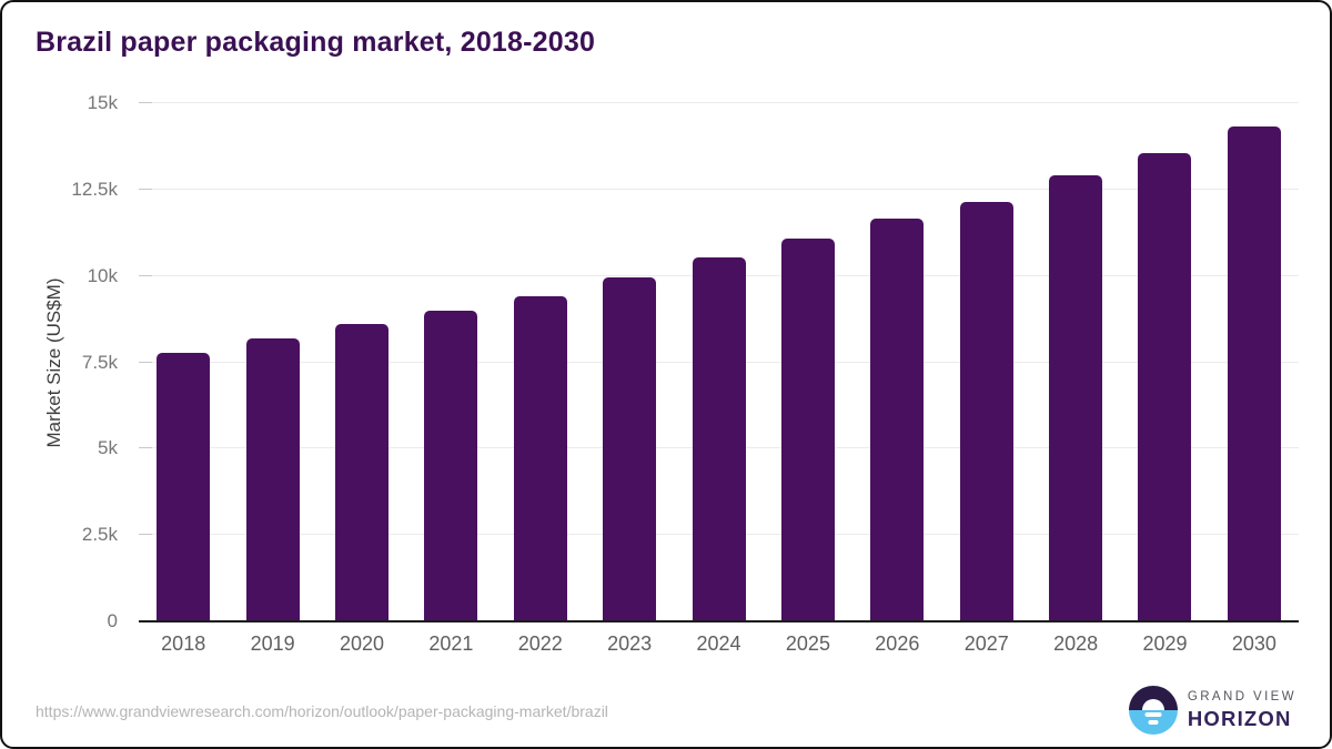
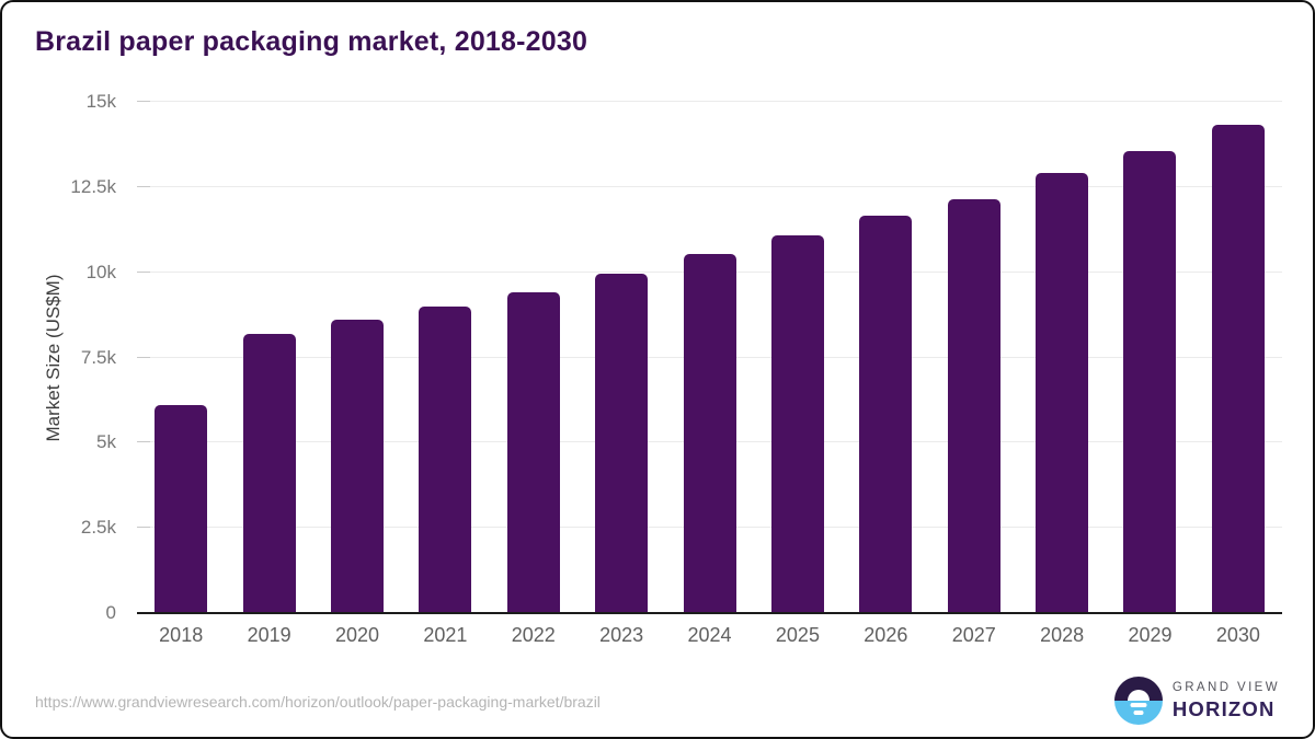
2018: 7.8k -> 6.1k
